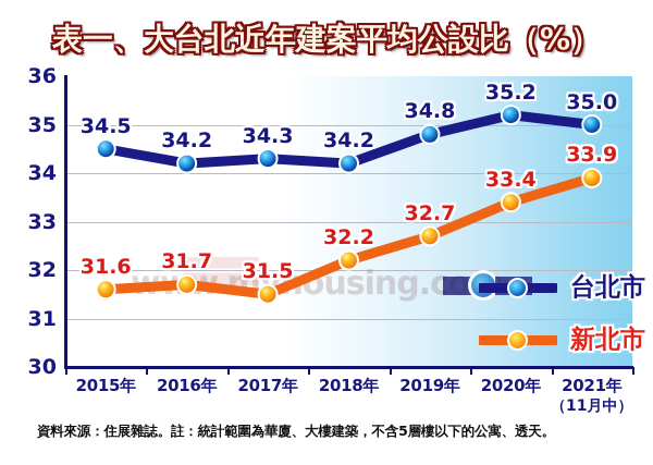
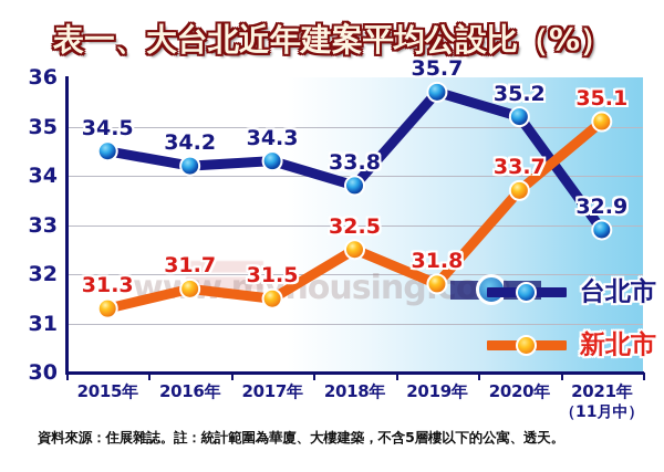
新北市/2015年: 31.6 -> 31.3
台北市/2018年: 34.2 -> 33.8
新北市/2018年: 32.2 -> 32.5
台北市/2019年: 34.8 -> 35.7
新北市/2019年: 32.7 -> 31.8
新北市/2020年: 33.4 -> 33.7
台北市/2021年: 35.0 -> 32.9
新北市/2021年: 33.9 -> 35.1
